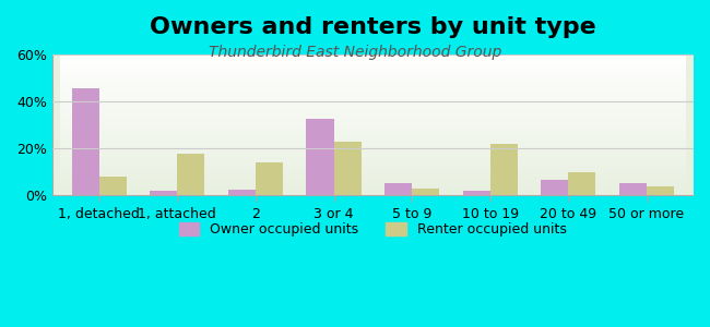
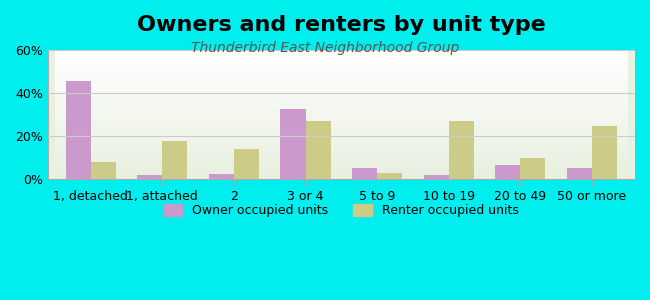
Renter occupied units/3 or 4: 23% -> 27%
Renter occupied units/10 to 19: 22% -> 27%
Renter occupied units/50 or more: 4% -> 25%
